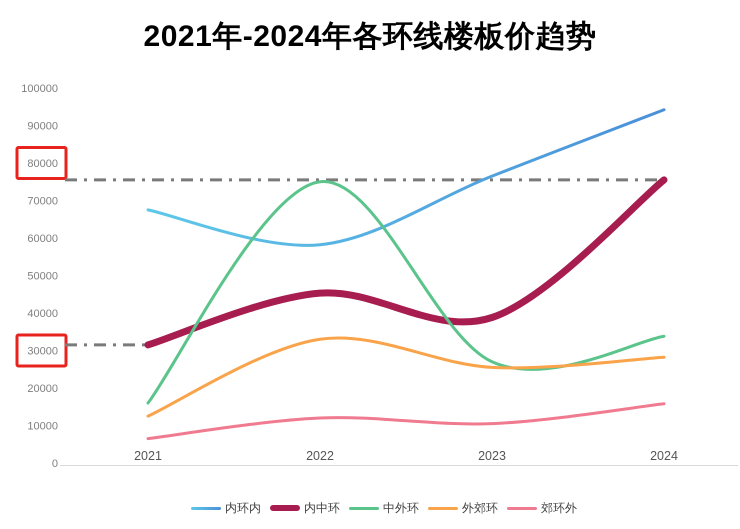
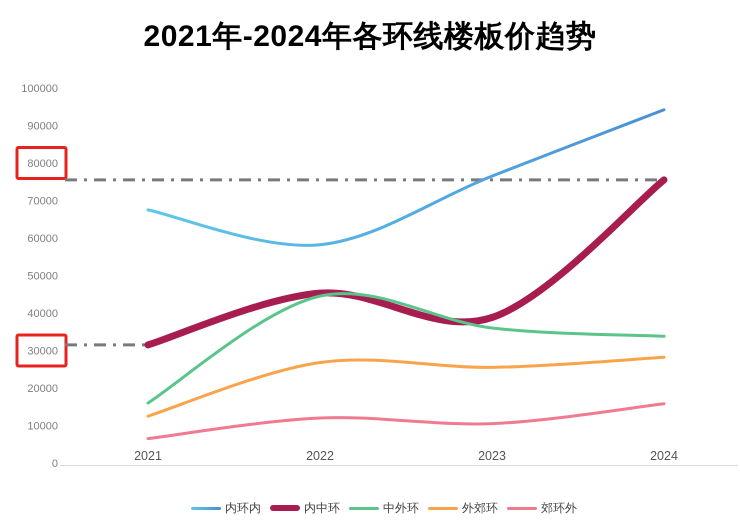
中外环/2022: 75000 -> 44000
外郊环/2022: 33000 -> 27000
中外环/2023: 27000 -> 36000
